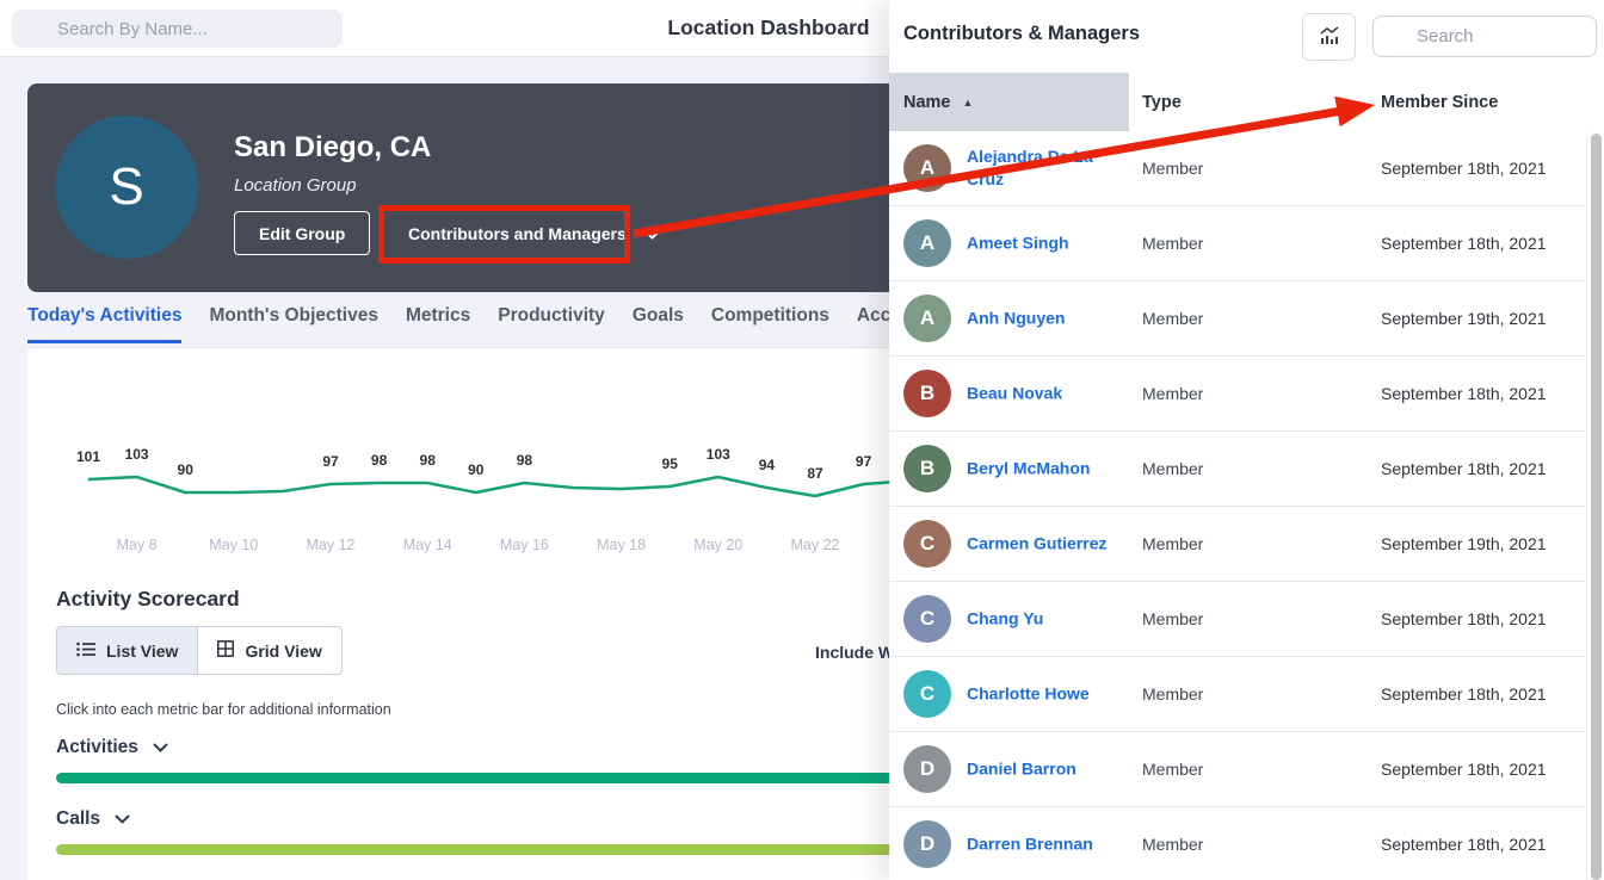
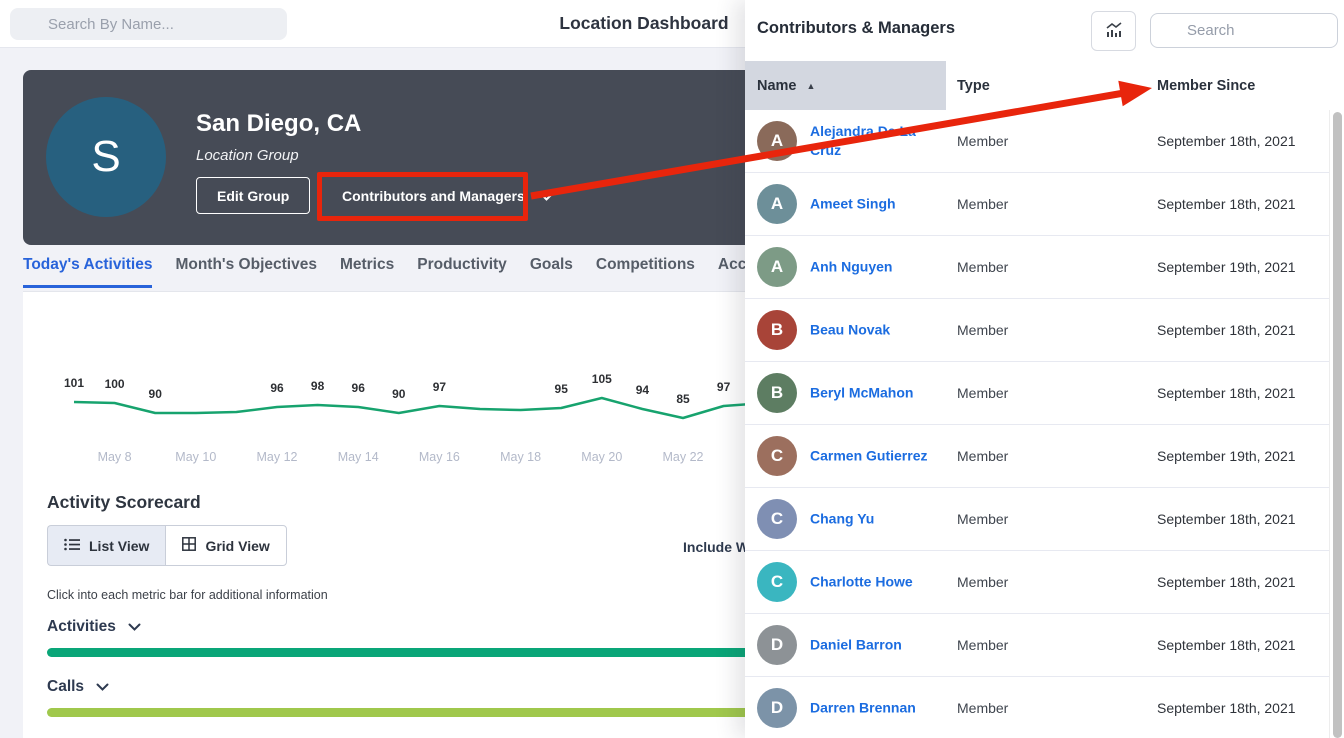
May 8: 103 -> 100
May 12: 97 -> 96
May 14: 98 -> 96
May 16: 98 -> 97
May 20: 103 -> 105
May 22: 87 -> 85
